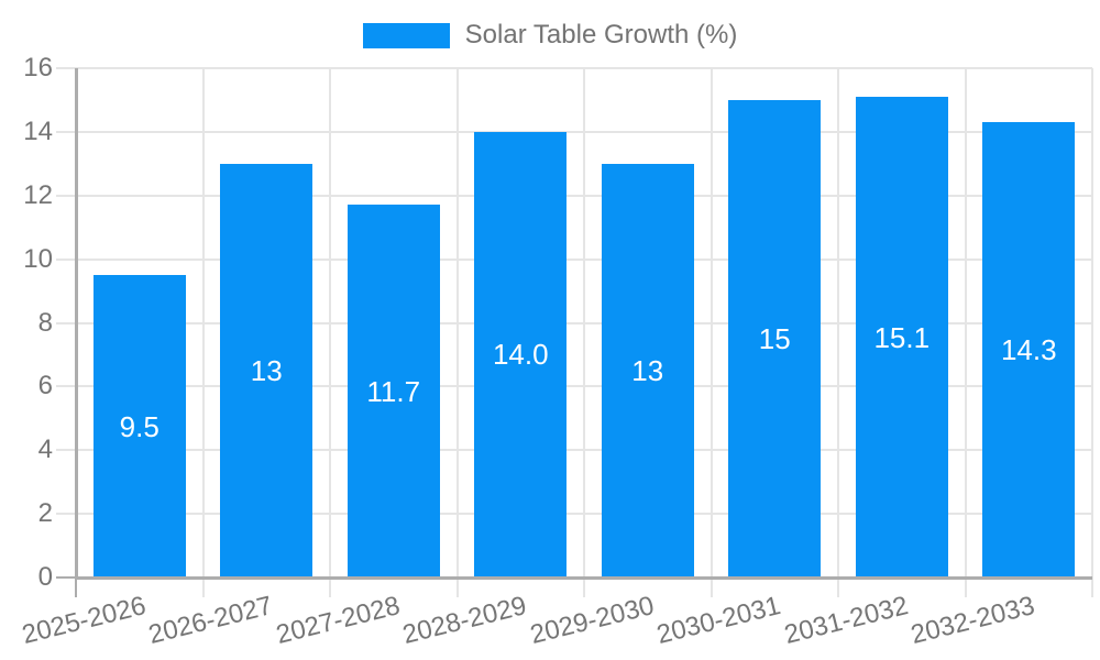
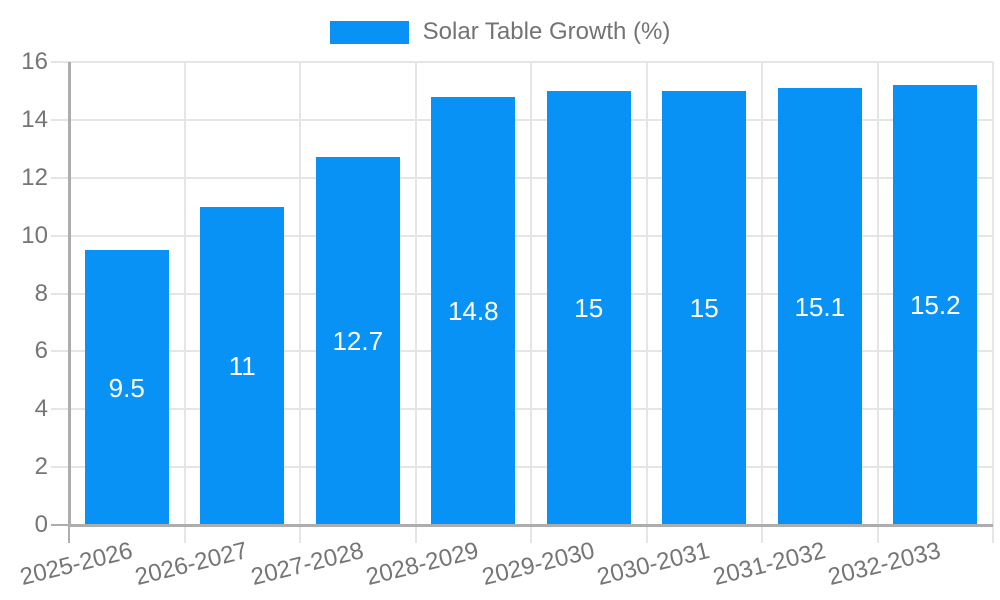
2026-2027: 13 -> 11
2027-2028: 11.7 -> 12.7
2028-2029: 14.0 -> 14.8
2029-2030: 13 -> 15
2032-2033: 14.3 -> 15.2
